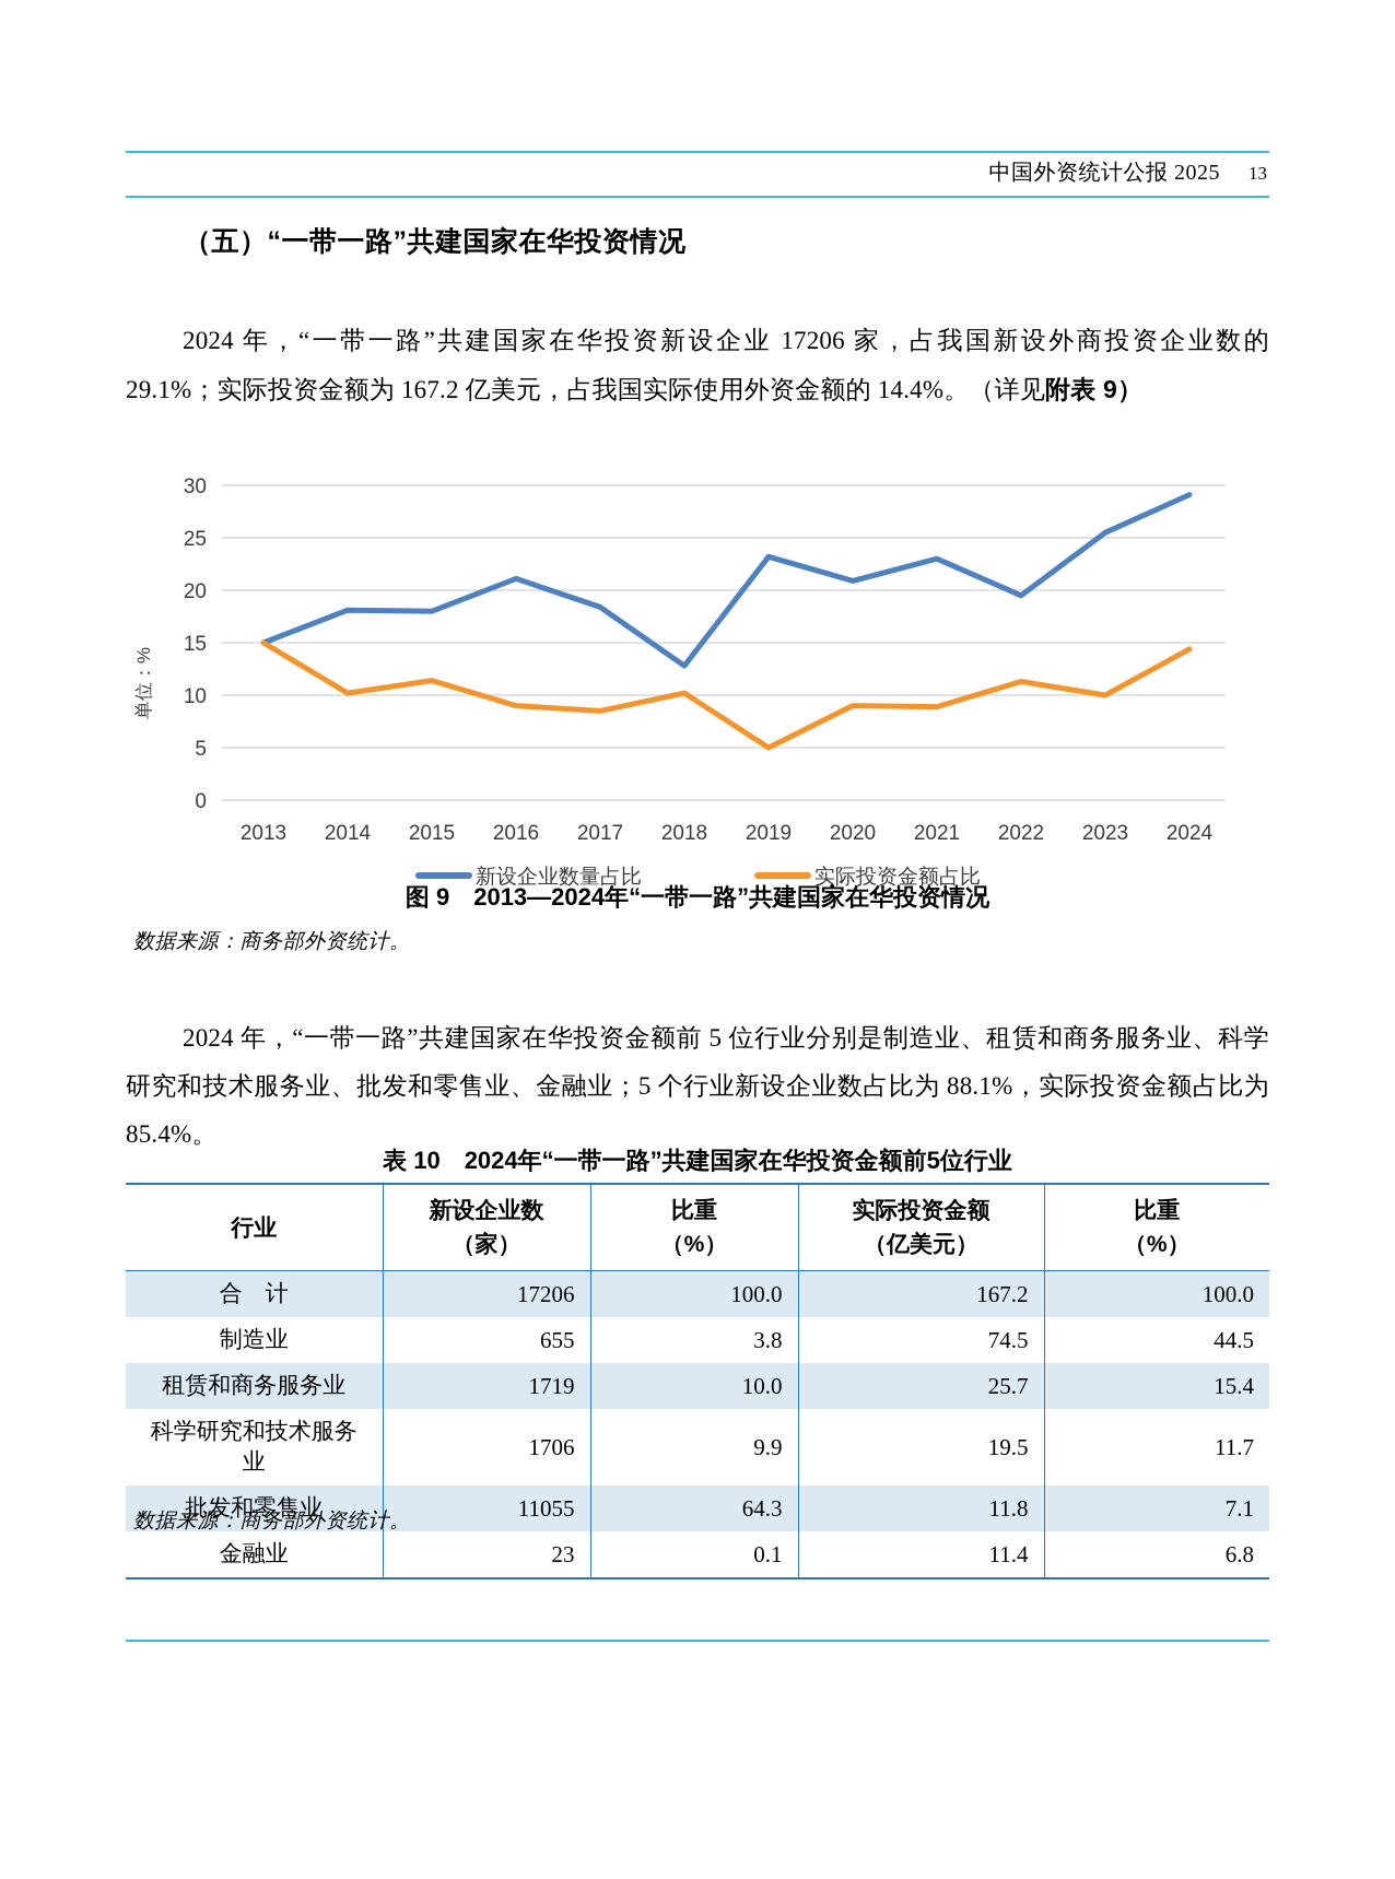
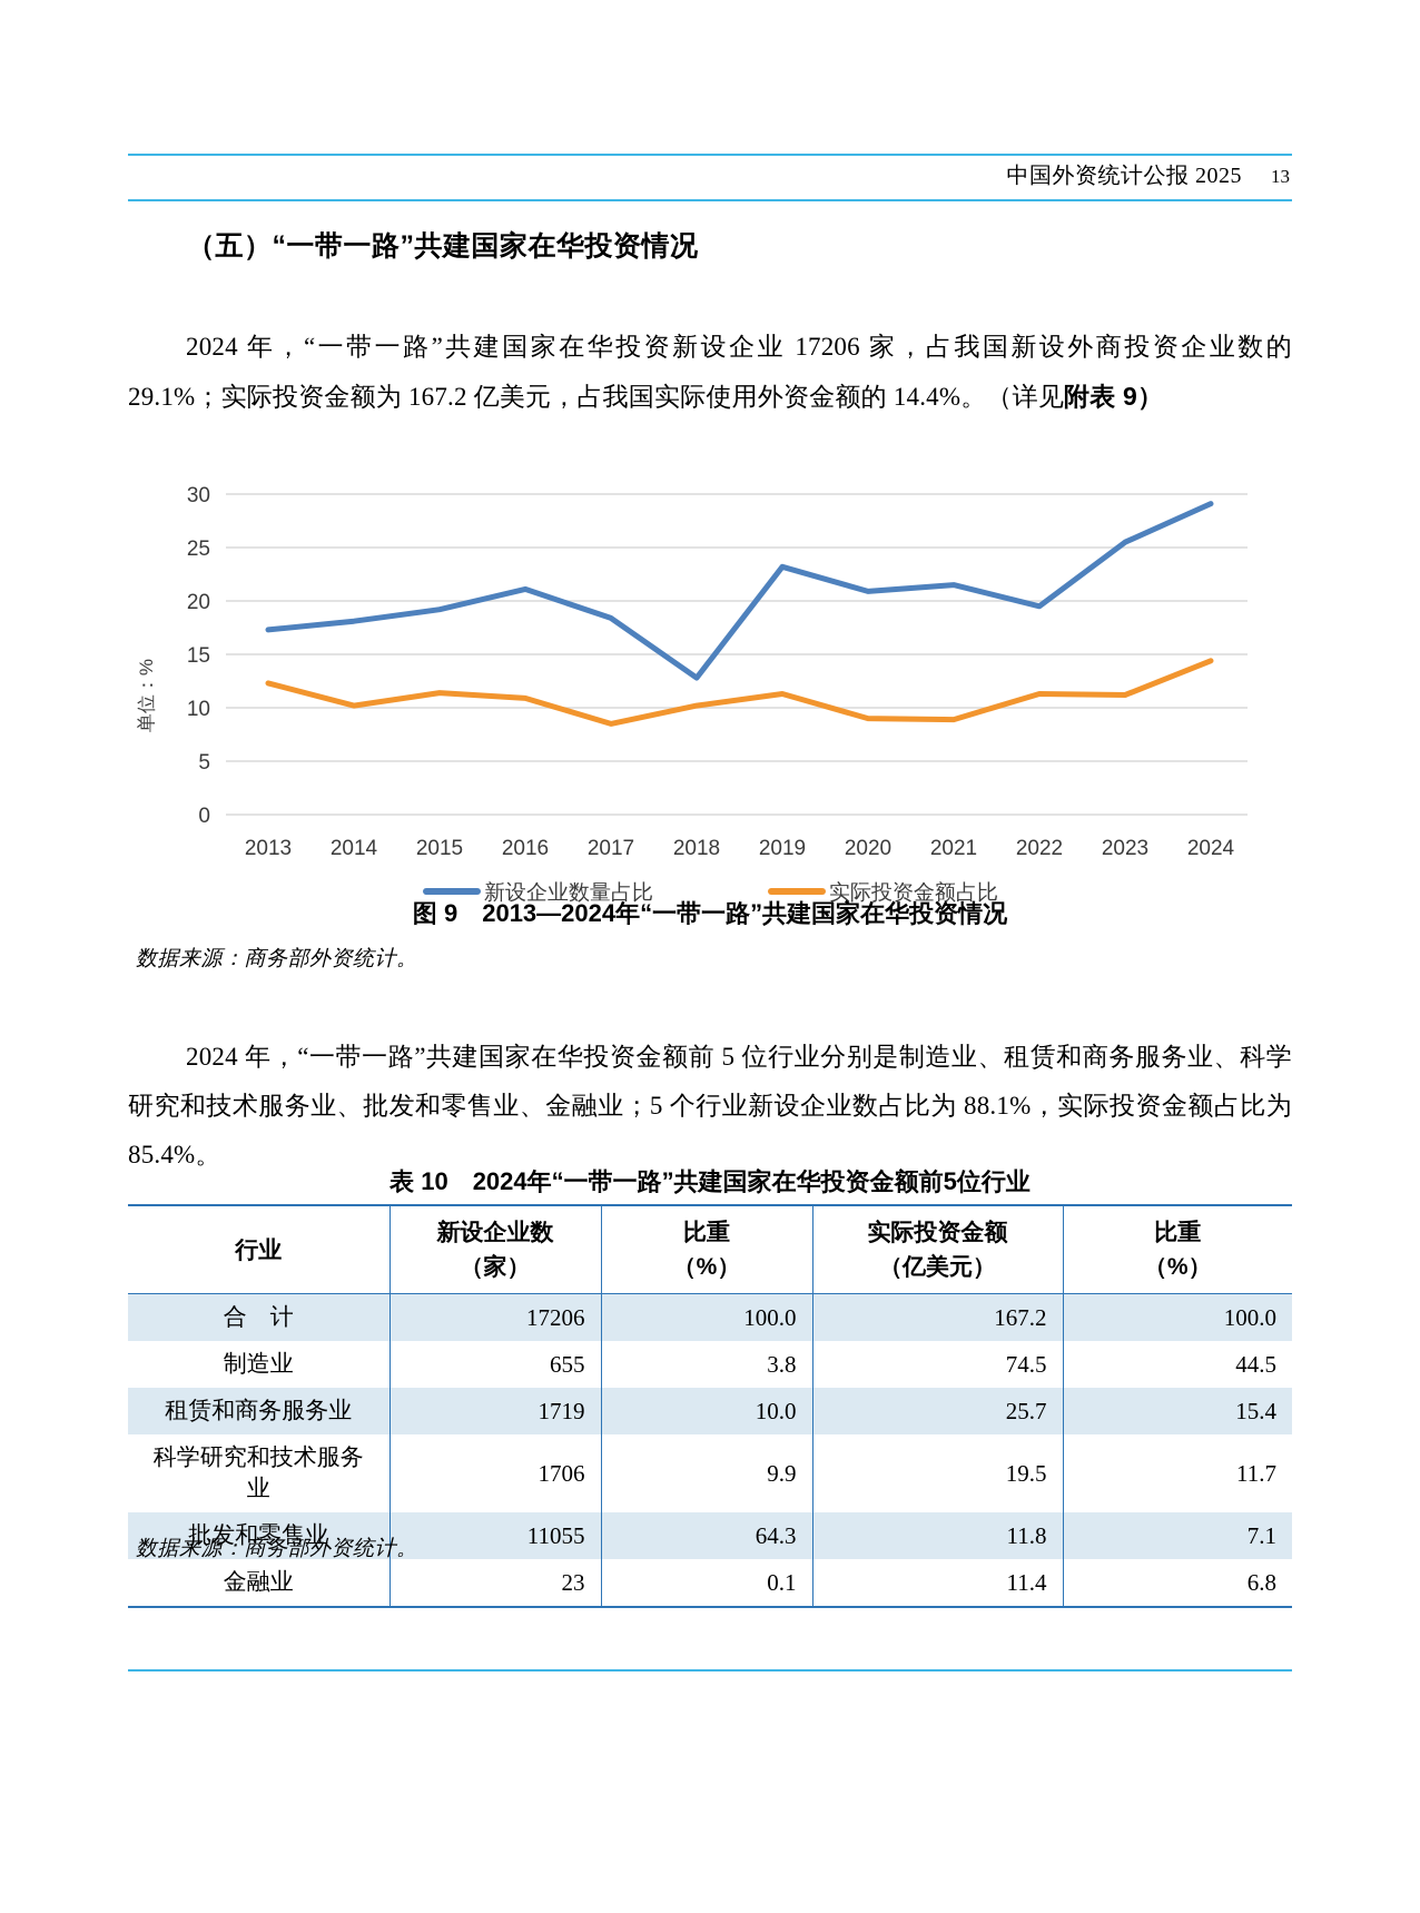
新设企业数量占比/2013: 15 -> 17
实际投资金额占比/2013: 15 -> 12
新设企业数量占比/2015: 18 -> 19
实际投资金额占比/2016: 9 -> 11
实际投资金额占比/2019: 5 -> 11
新设企业数量占比/2021: 23 -> 22
实际投资金额占比/2023: 10 -> 11
